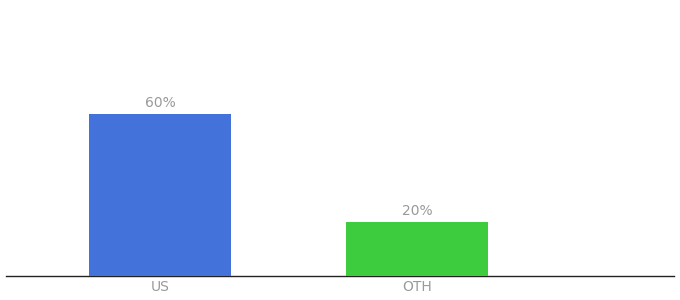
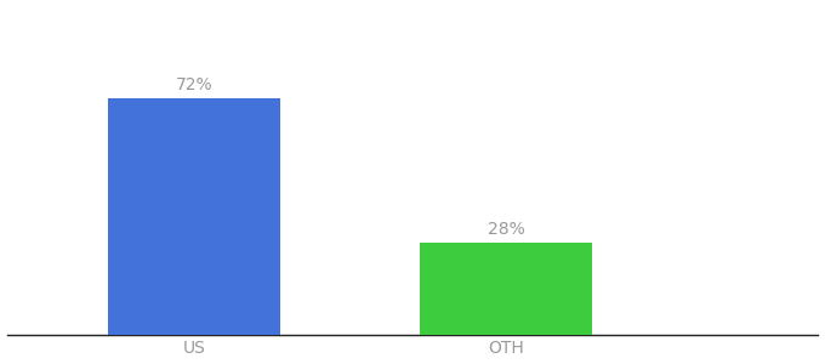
US: 60% -> 72%
OTH: 20% -> 28%
